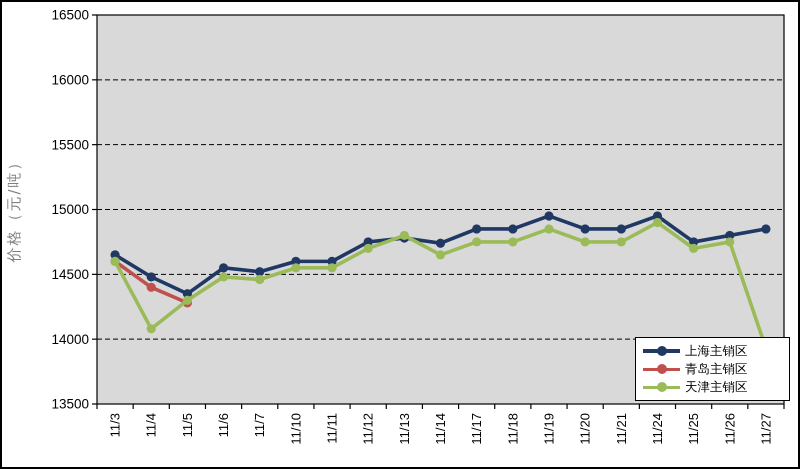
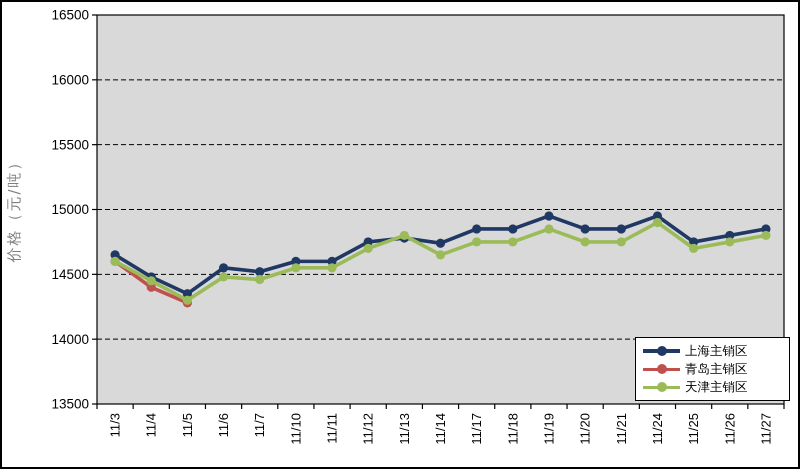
天津主销区/11/4: 14080 -> 14450
天津主销区/11/27: 13930 -> 14800
